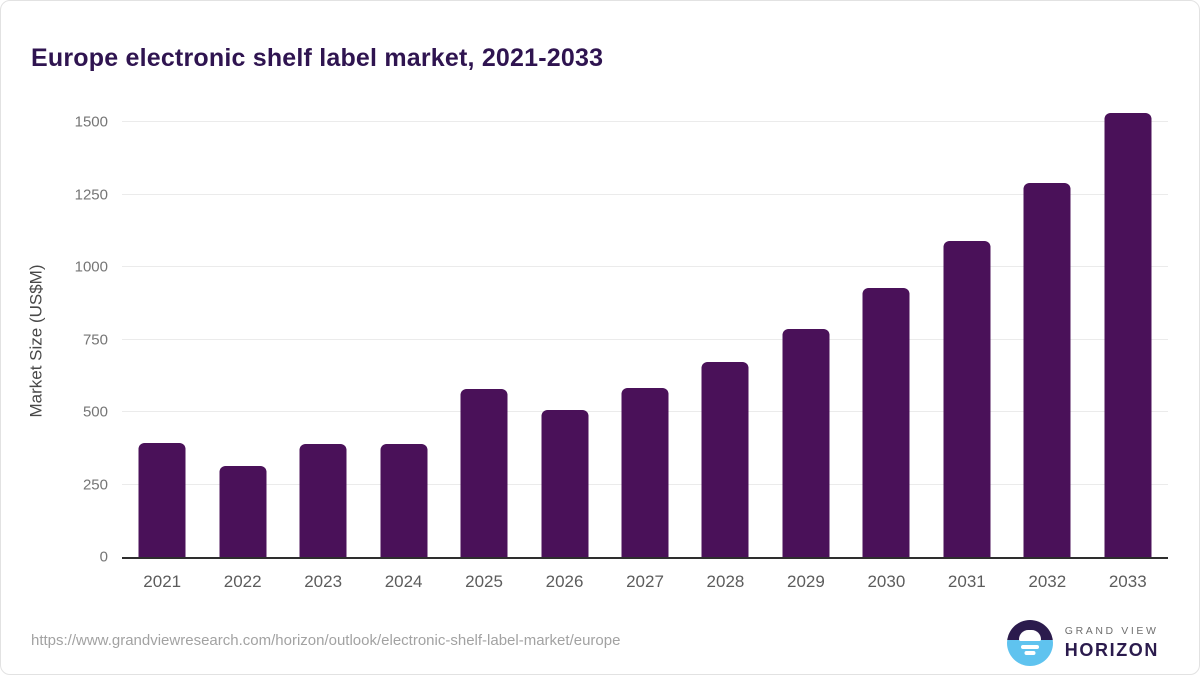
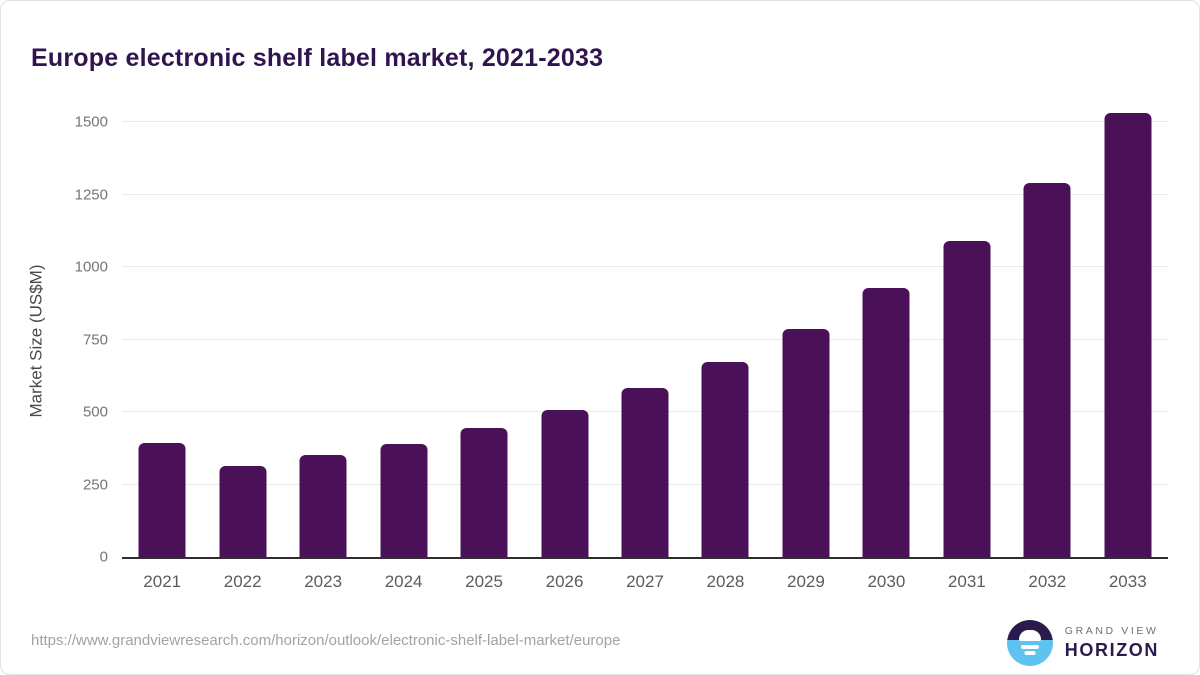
2023: 390 -> 350
2025: 580 -> 440
